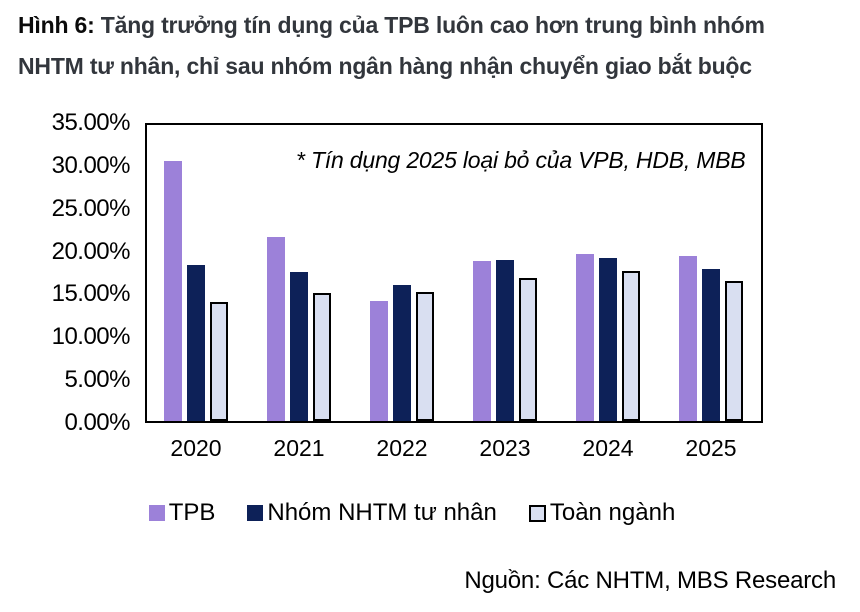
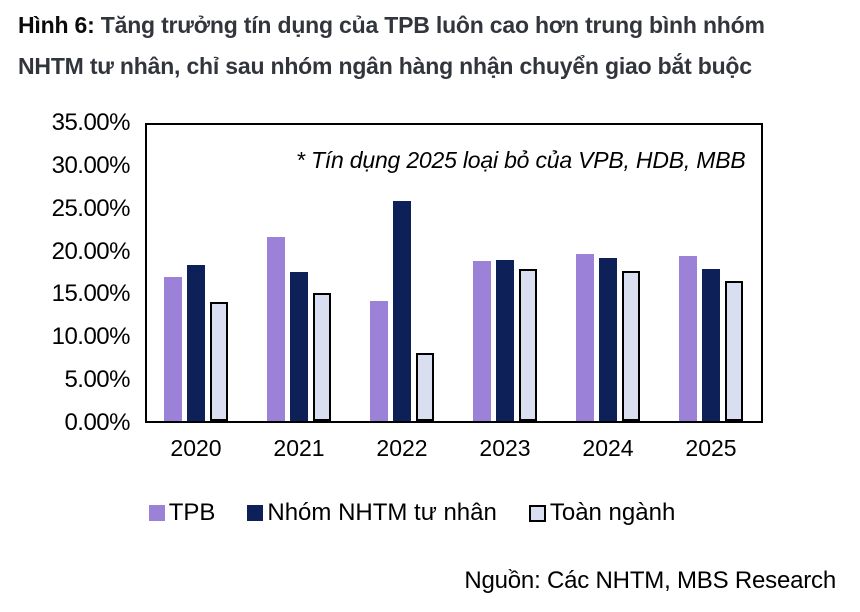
TPB/2020: 31% -> 17%
Nhóm NHTM tư nhân/2022: 16% -> 26%
Toàn ngành/2022: 15% -> 8%
Toàn ngành/2023: 17% -> 18%
